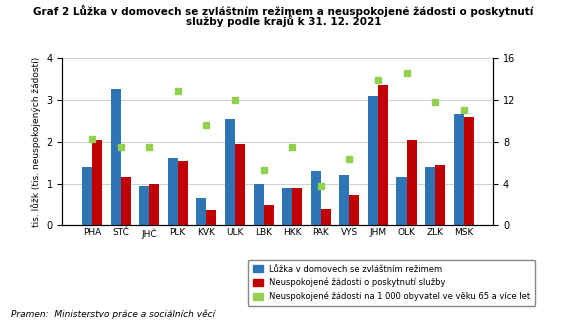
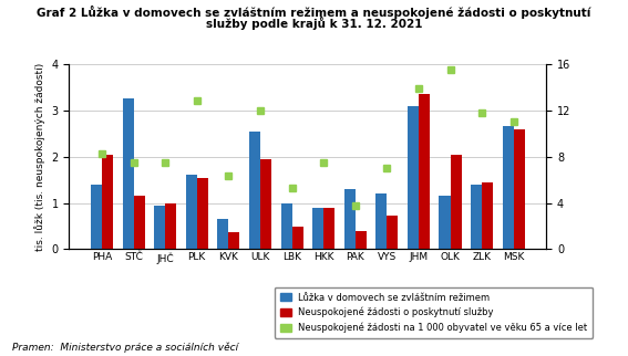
Neuspokojené žádosti na 1 000 obyvatel ve věku 65 a více let/KVK: 9.6 -> 6.3
Neuspokojené žádosti na 1 000 obyvatel ve věku 65 a více let/VYS: 6.3 -> 7.0
Neuspokojené žádosti na 1 000 obyvatel ve věku 65 a více let/OLK: 14.6 -> 15.5
